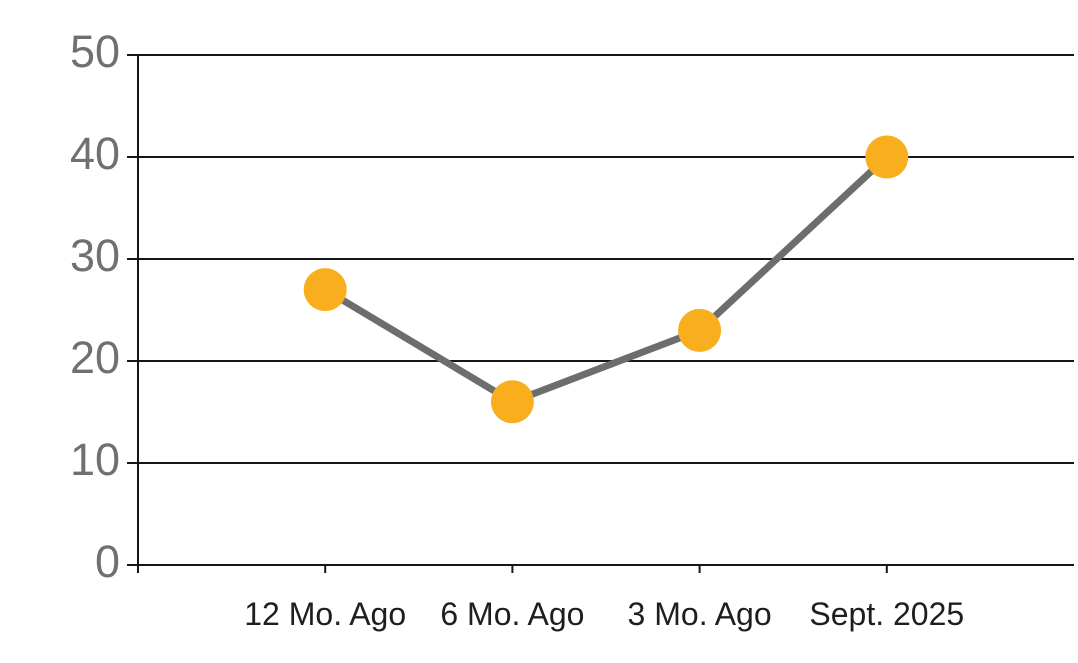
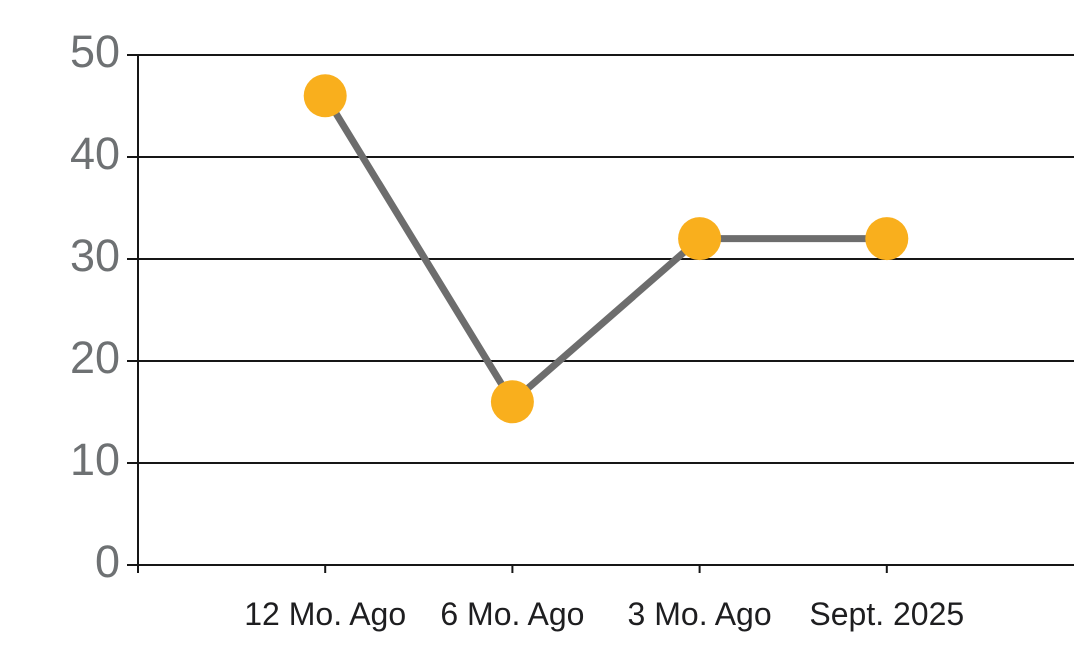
12 Mo. Ago: 27 -> 46
3 Mo. Ago: 23 -> 32
Sept. 2025: 40 -> 32
